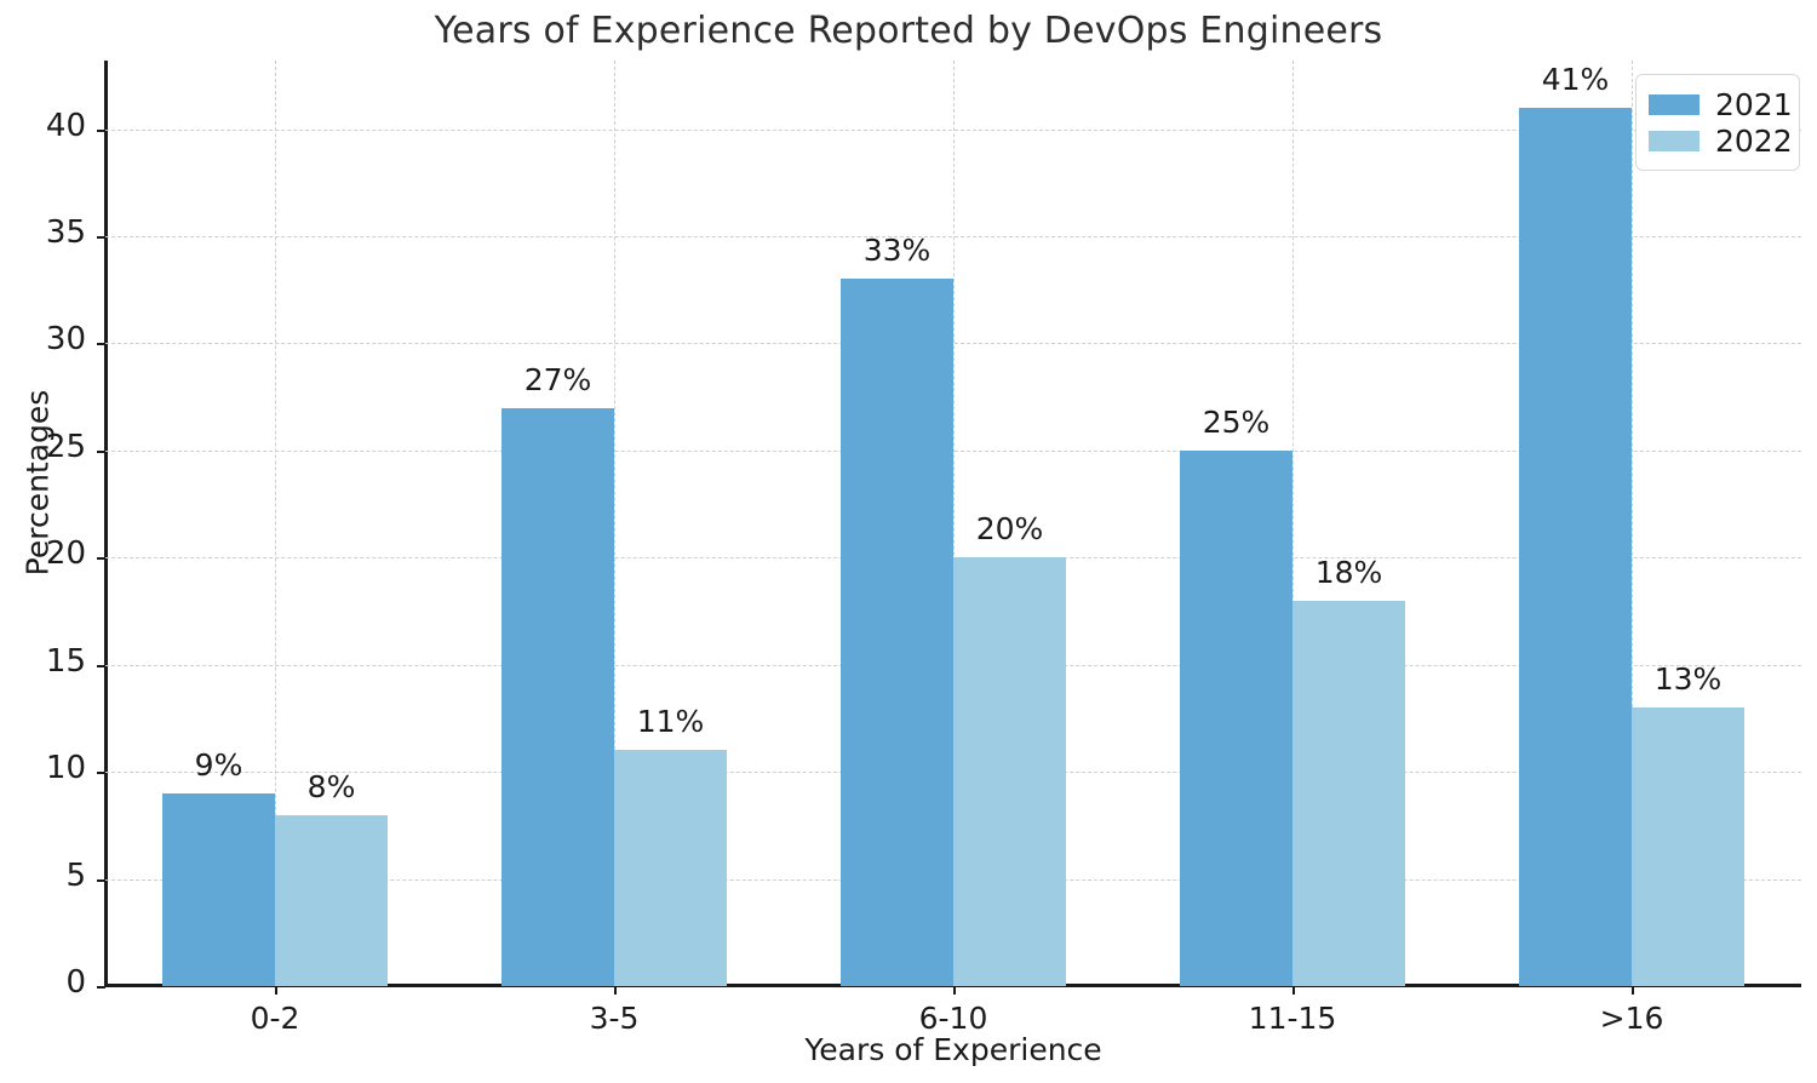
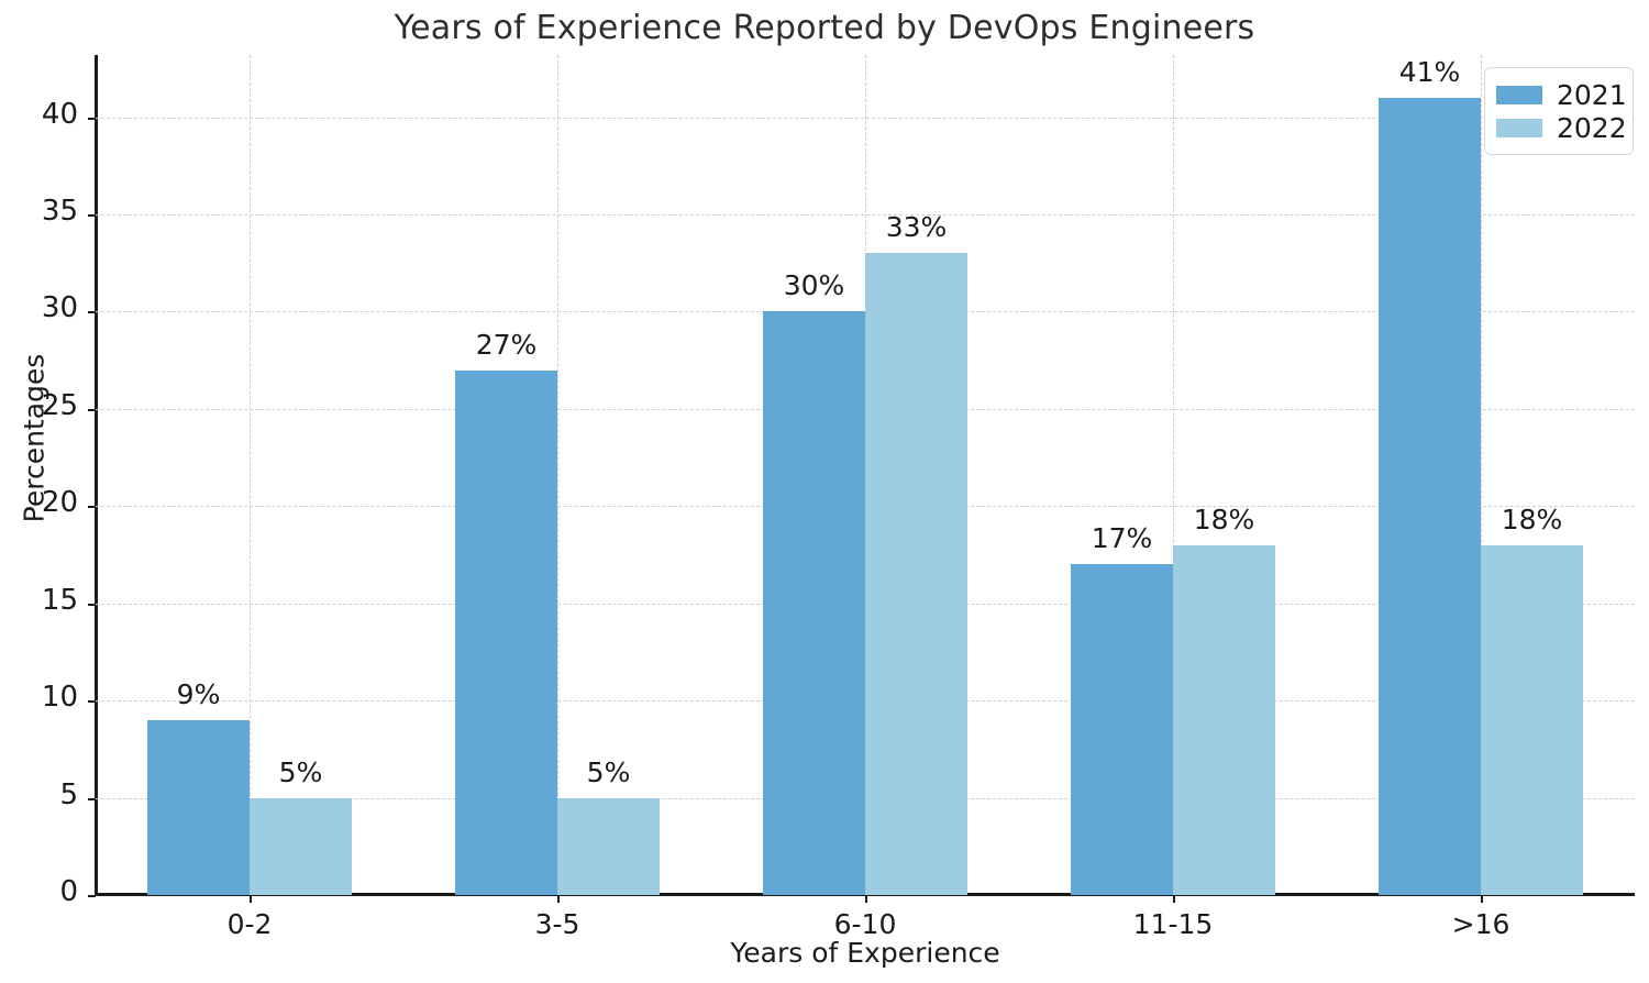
2022/0-2: 8% -> 5%
2022/3-5: 11% -> 5%
2021/6-10: 33% -> 30%
2022/6-10: 20% -> 33%
2021/11-15: 25% -> 17%
2022/>16: 13% -> 18%
